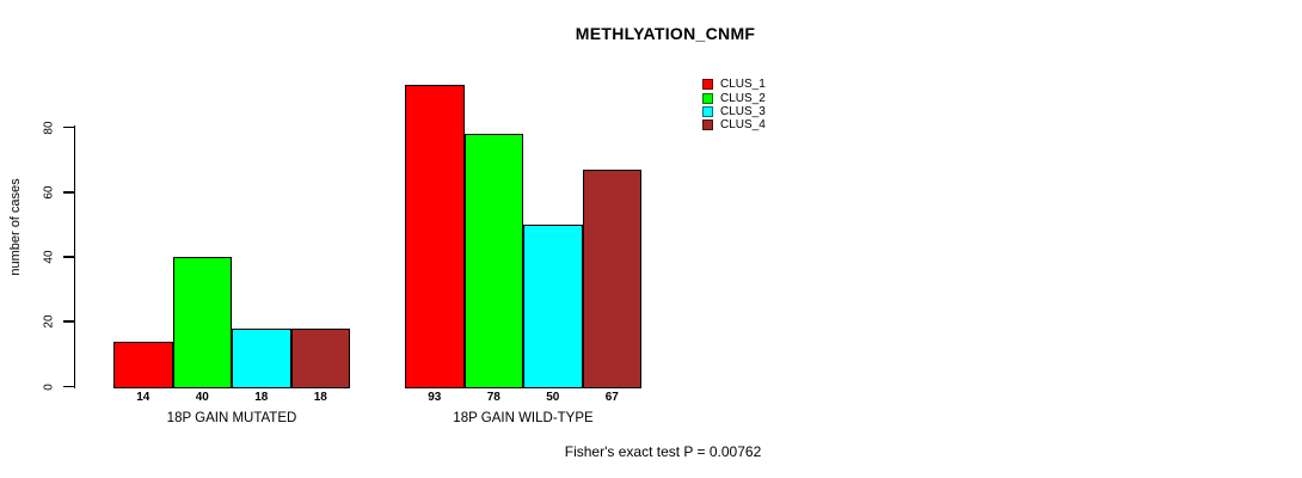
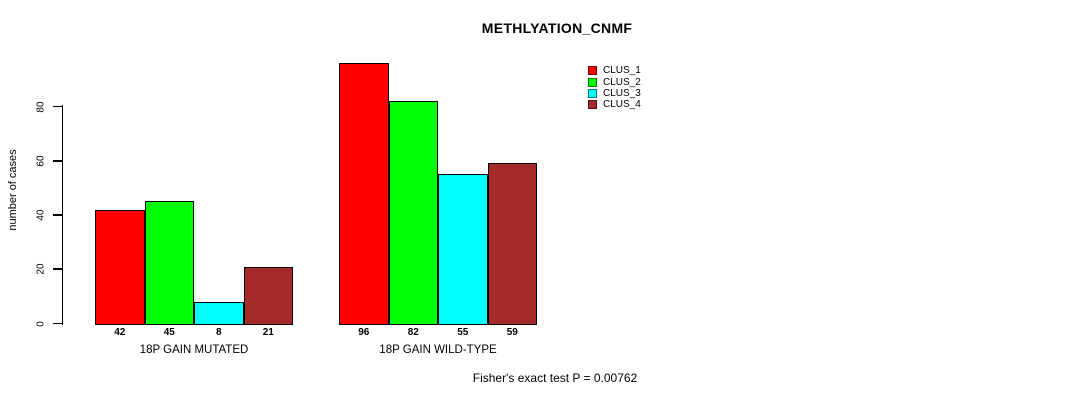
CLUS_1/18P GAIN MUTATED: 14 -> 42
CLUS_2/18P GAIN MUTATED: 40 -> 45
CLUS_3/18P GAIN MUTATED: 18 -> 8
CLUS_4/18P GAIN MUTATED: 18 -> 21
CLUS_1/18P GAIN WILD-TYPE: 93 -> 96
CLUS_2/18P GAIN WILD-TYPE: 78 -> 82
CLUS_3/18P GAIN WILD-TYPE: 50 -> 55
CLUS_4/18P GAIN WILD-TYPE: 67 -> 59
